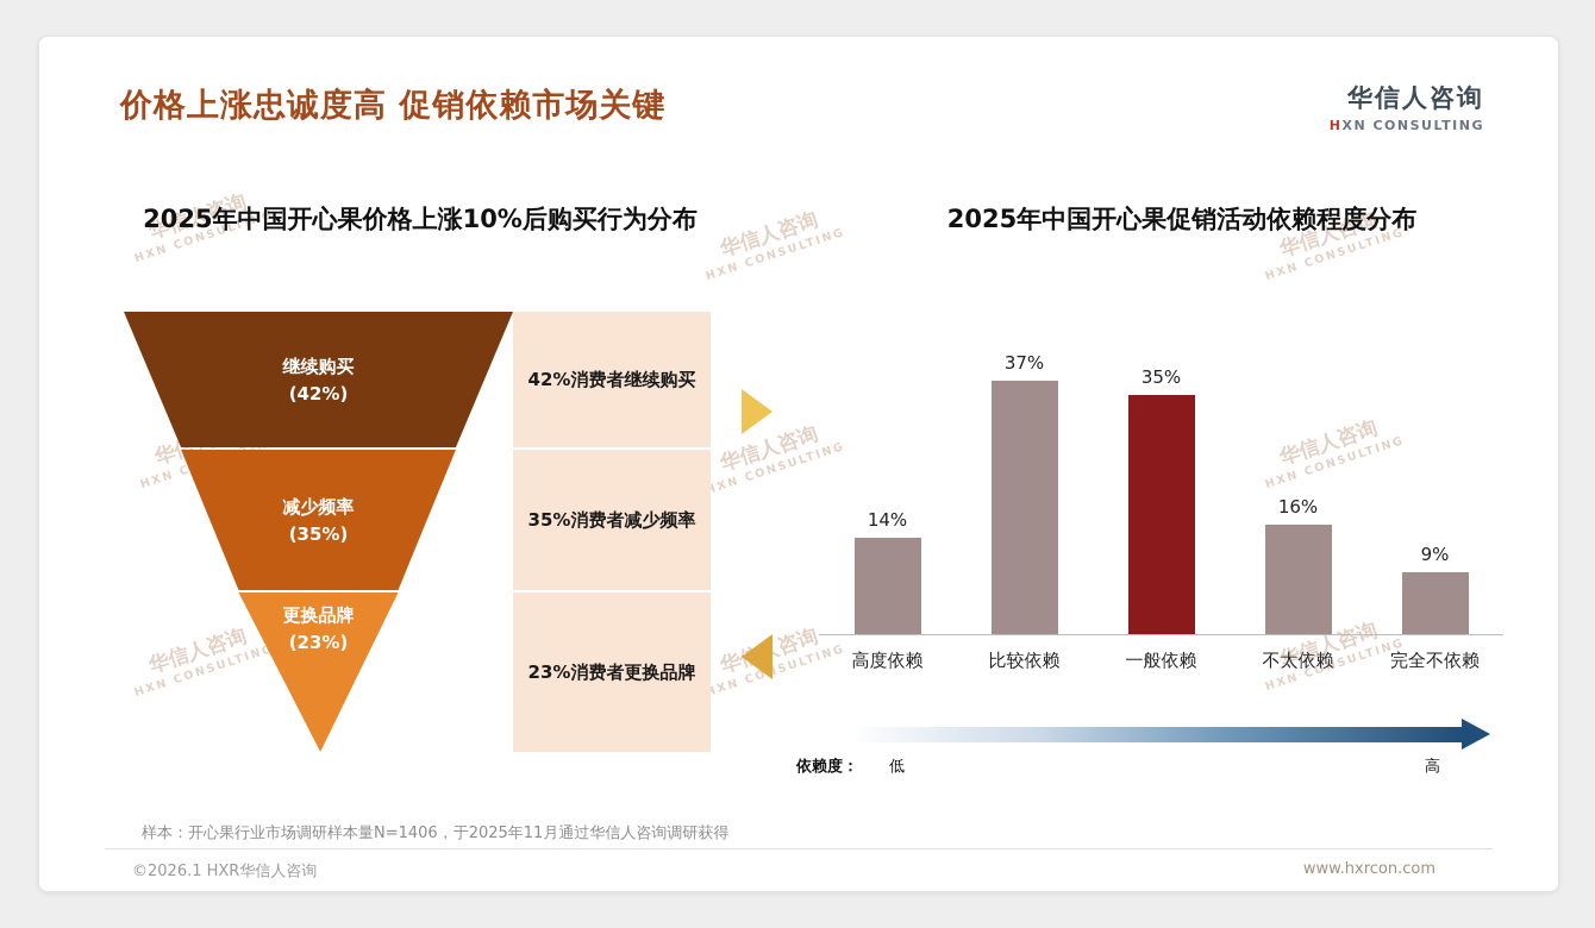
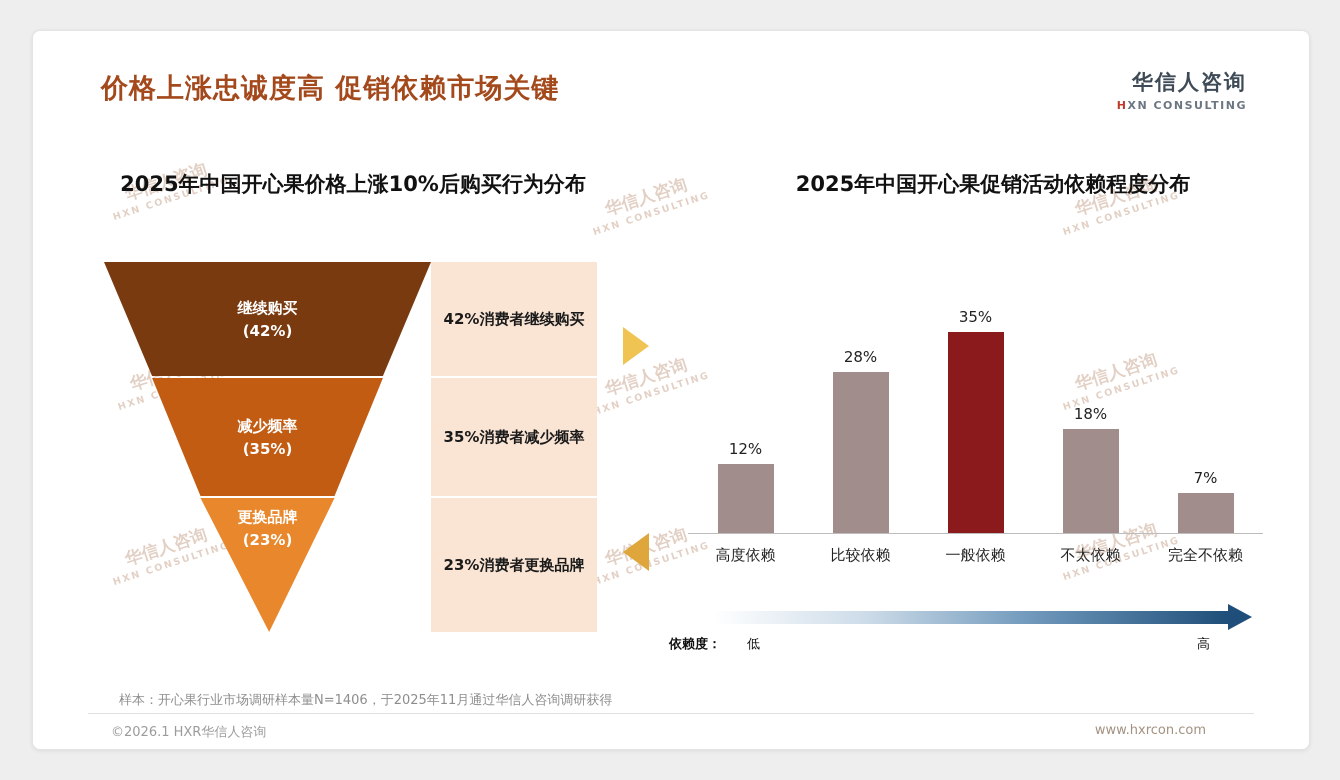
2025年中国开心果促销活动依赖程度分布/高度依赖: 14% -> 12%
2025年中国开心果促销活动依赖程度分布/比较依赖: 37% -> 28%
2025年中国开心果促销活动依赖程度分布/不太依赖: 16% -> 18%
2025年中国开心果促销活动依赖程度分布/完全不依赖: 9% -> 7%
